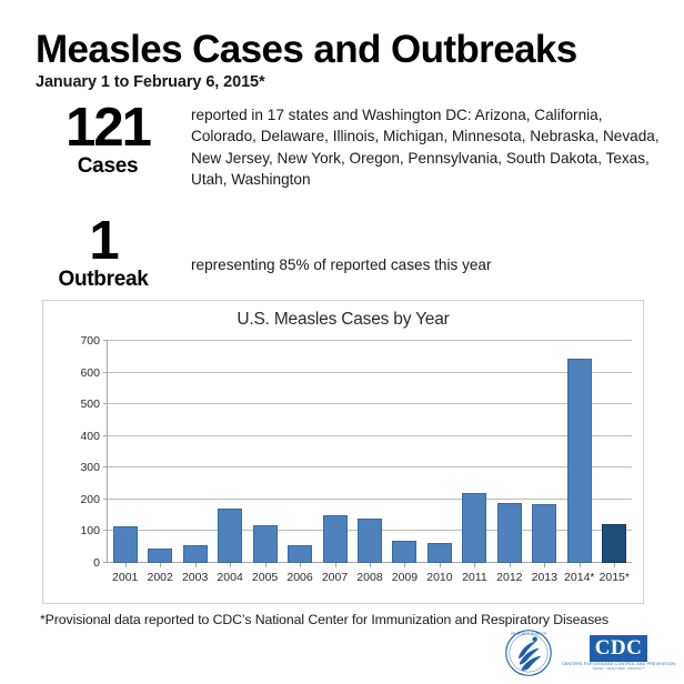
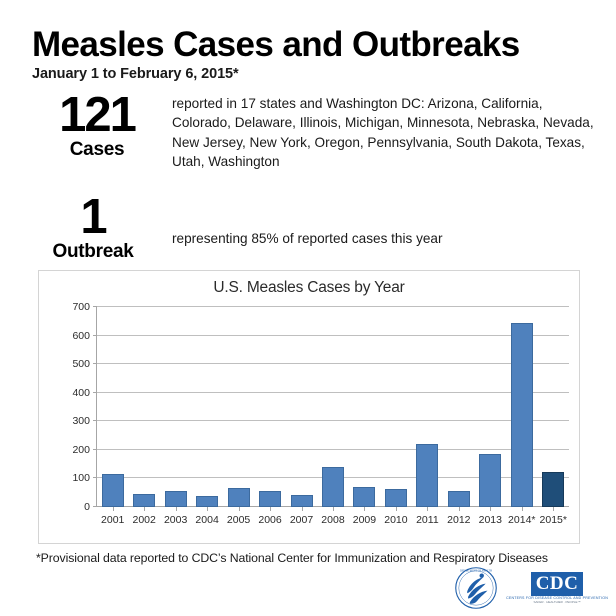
2004: 170 -> 40
2005: 120 -> 70
2007: 150 -> 40
2012: 190 -> 60
